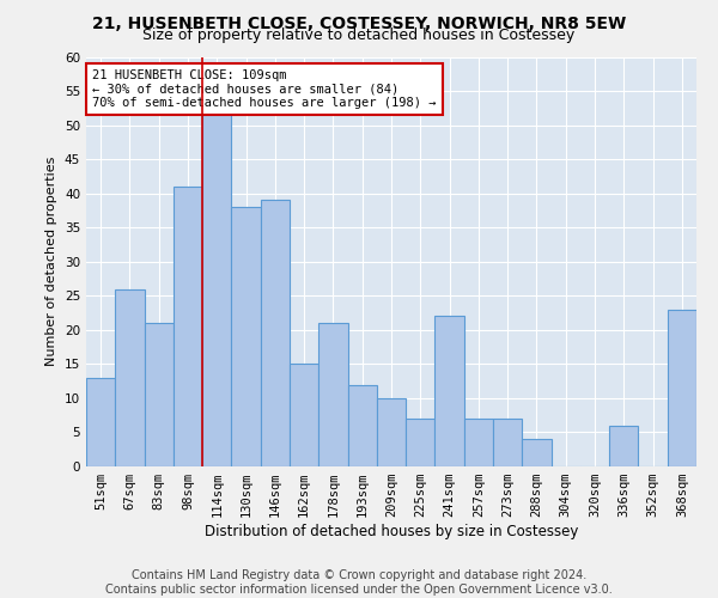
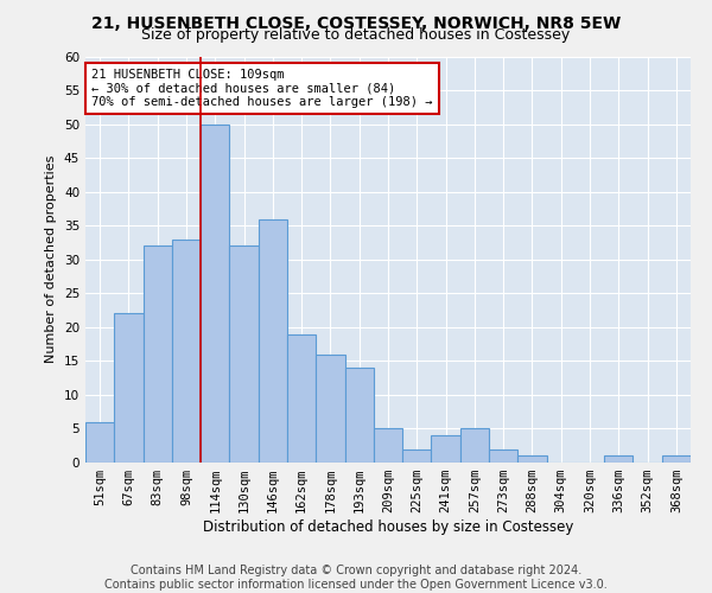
51sqm: 13 -> 6
67sqm: 26 -> 22
83sqm: 21 -> 32
98sqm: 41 -> 33
114sqm: 52 -> 50
130sqm: 38 -> 32
146sqm: 39 -> 36
162sqm: 15 -> 19
178sqm: 21 -> 16
193sqm: 12 -> 14
209sqm: 10 -> 5
225sqm: 7 -> 2
241sqm: 22 -> 4
257sqm: 7 -> 5
273sqm: 7 -> 2
288sqm: 4 -> 1
336sqm: 6 -> 1
368sqm: 23 -> 1
